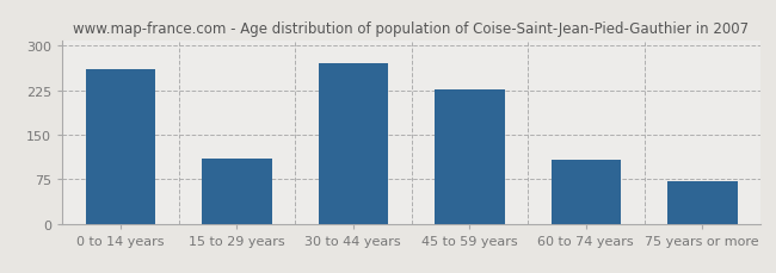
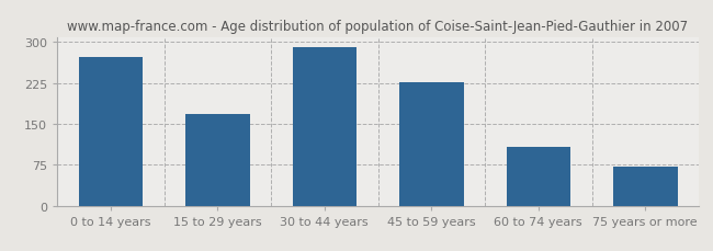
0 to 14 years: 260 -> 272
15 to 29 years: 110 -> 168
30 to 44 years: 270 -> 290
